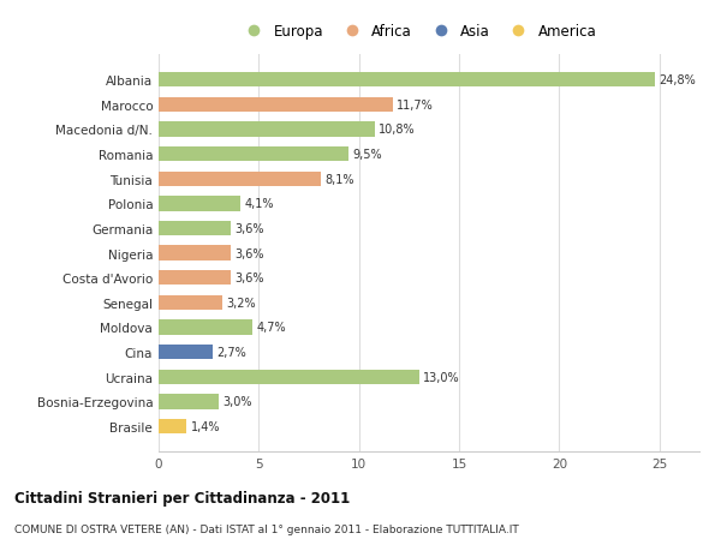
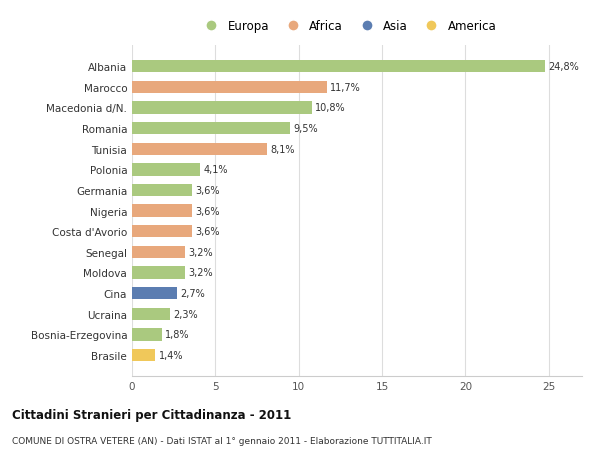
Moldova: 4,7% -> 3,2%
Ucraina: 13,0% -> 2,3%
Bosnia-Erzegovina: 3,0% -> 1,8%
